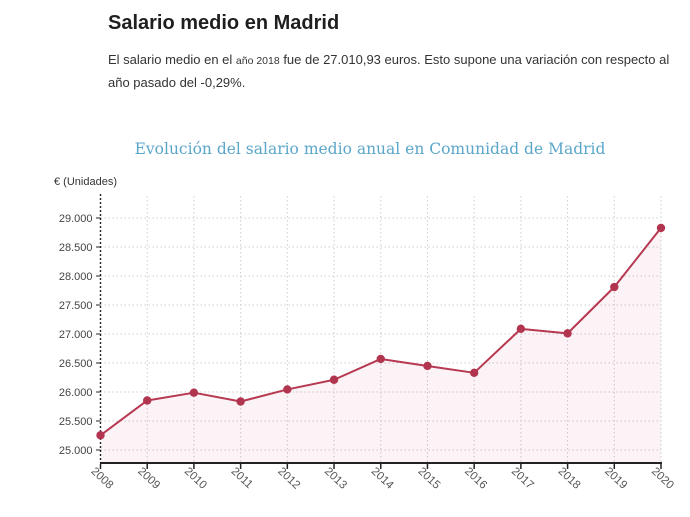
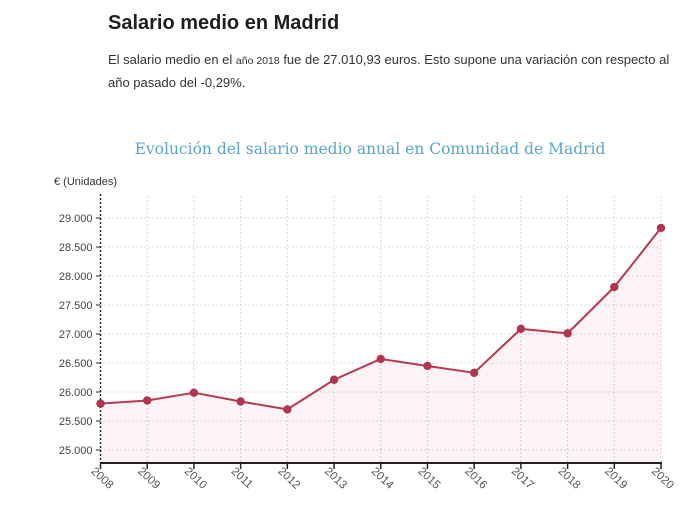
2008: 25300 -> 25800
2012: 26000 -> 25700
